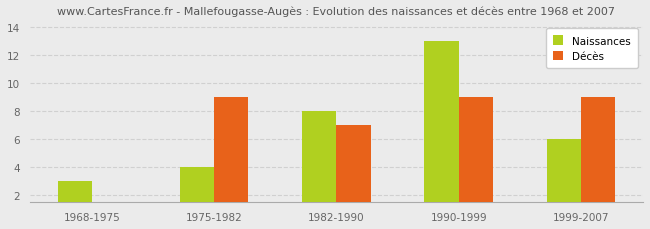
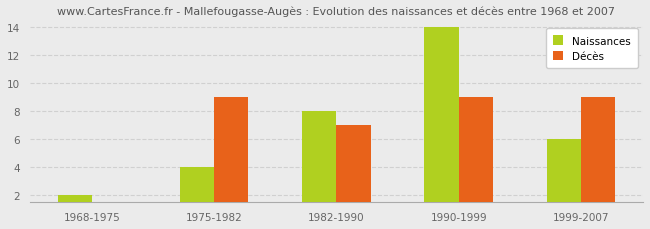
Naissances/1968-1975: 3 -> 2
Naissances/1990-1999: 13 -> 14
